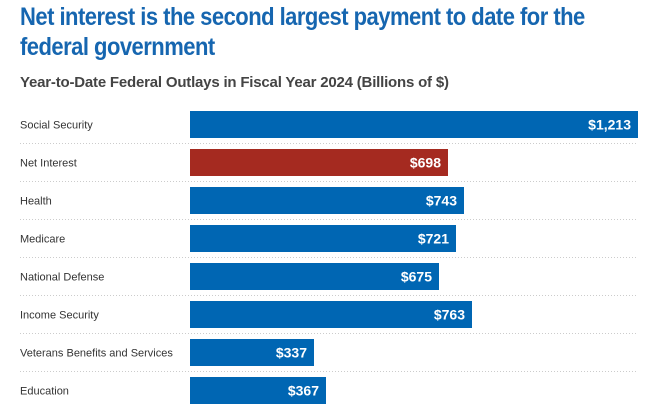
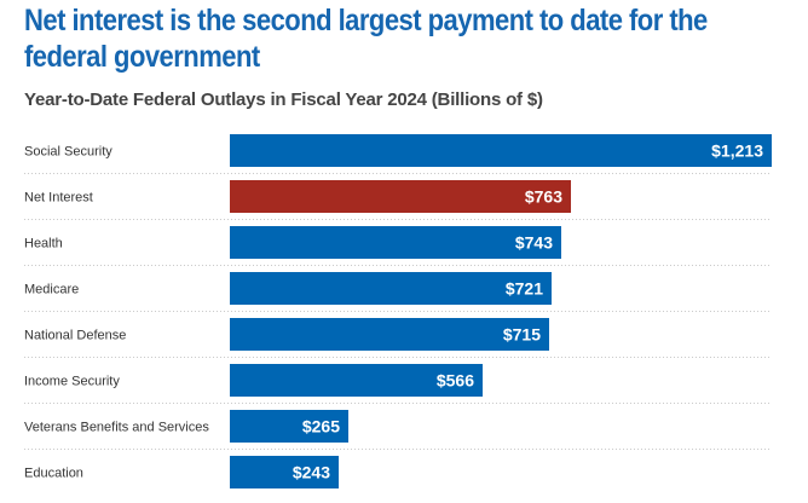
Net Interest: $698 -> $763
National Defense: $675 -> $715
Income Security: $763 -> $566
Veterans Benefits and Services: $337 -> $265
Education: $367 -> $243
